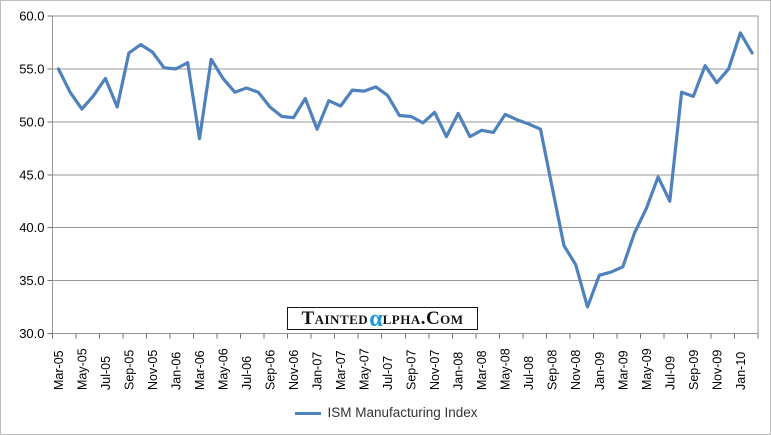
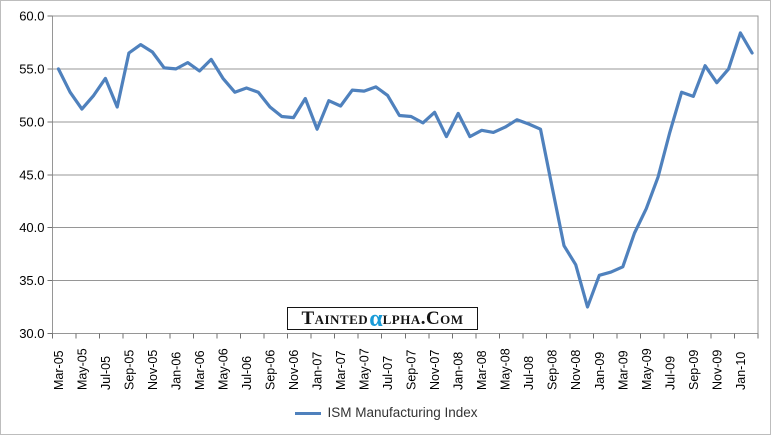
Mar-06: 48.4 -> 54.8
May-08: 50.7 -> 49.5
Jul-09: 42.5 -> 49.0
